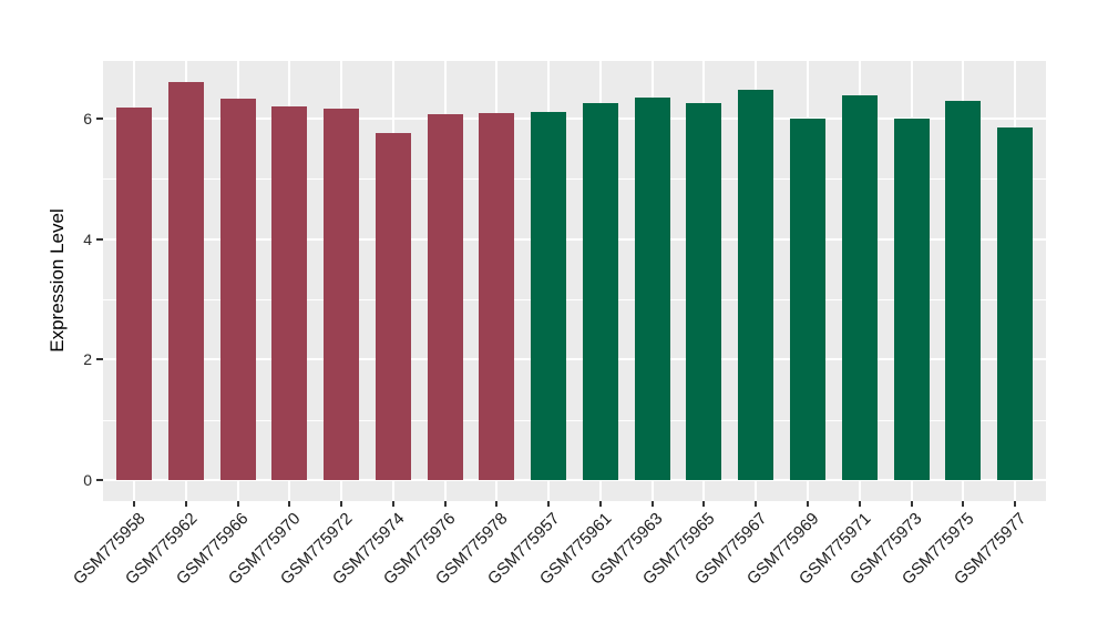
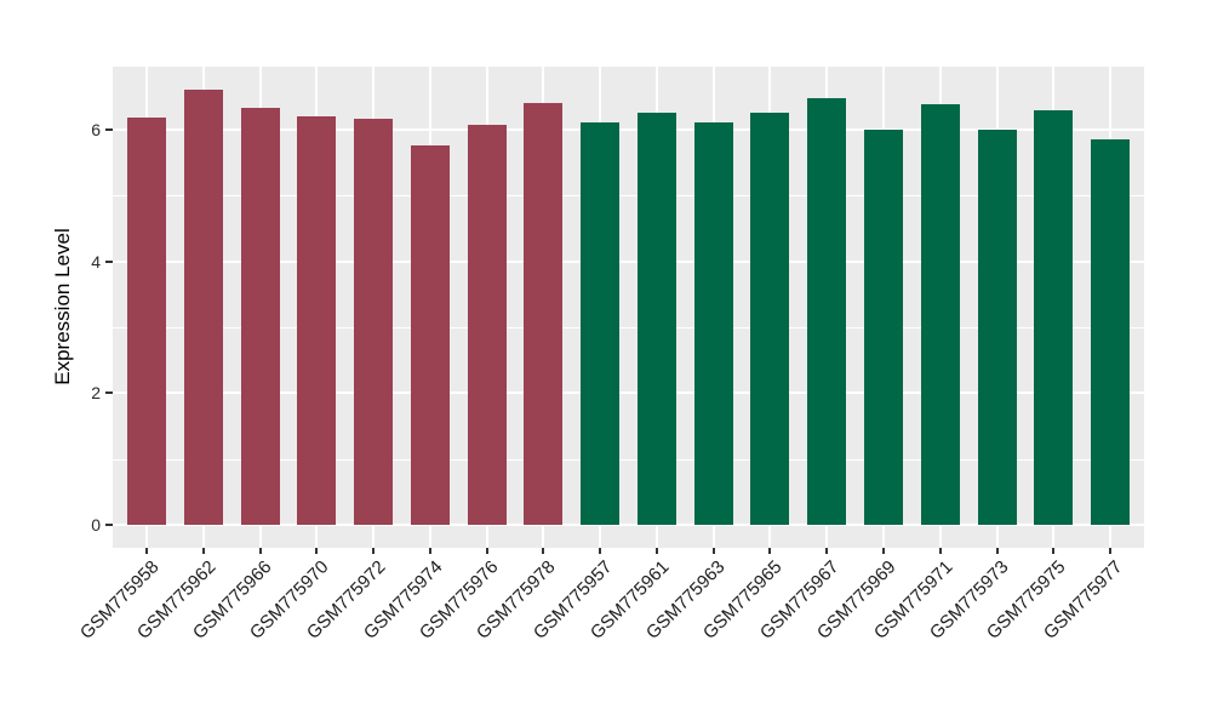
GSM775978: 6.1 -> 6.4
GSM775963: 6.3 -> 6.1
